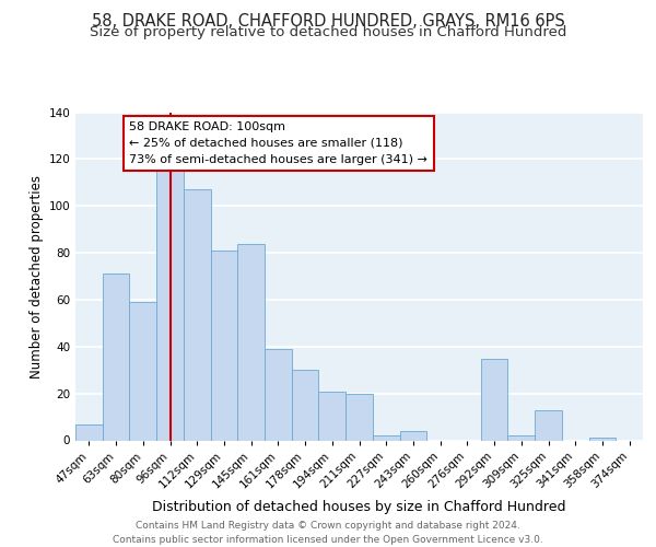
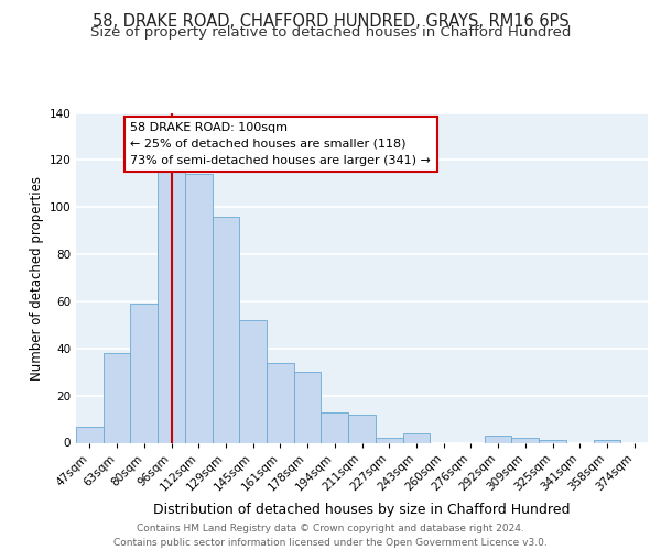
63sqm: 71 -> 38
112sqm: 107 -> 114
129sqm: 81 -> 96
145sqm: 84 -> 52
161sqm: 39 -> 34
194sqm: 21 -> 13
211sqm: 20 -> 12
292sqm: 35 -> 3
325sqm: 13 -> 1
